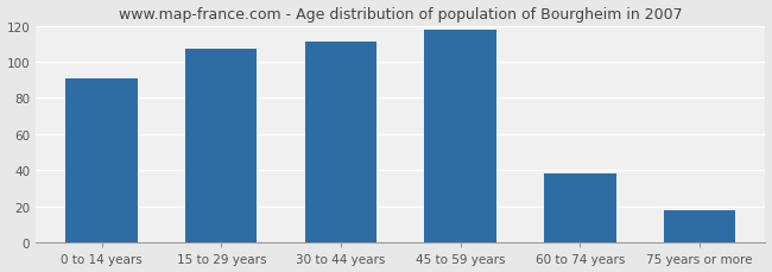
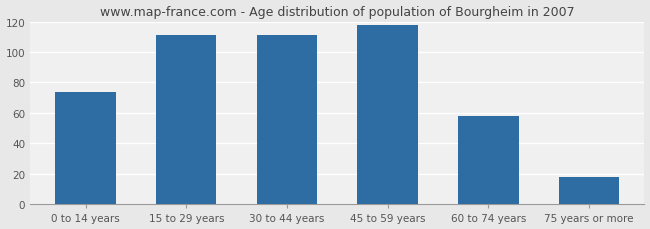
0 to 14 years: 91 -> 74
15 to 29 years: 107 -> 111
60 to 74 years: 38 -> 58
